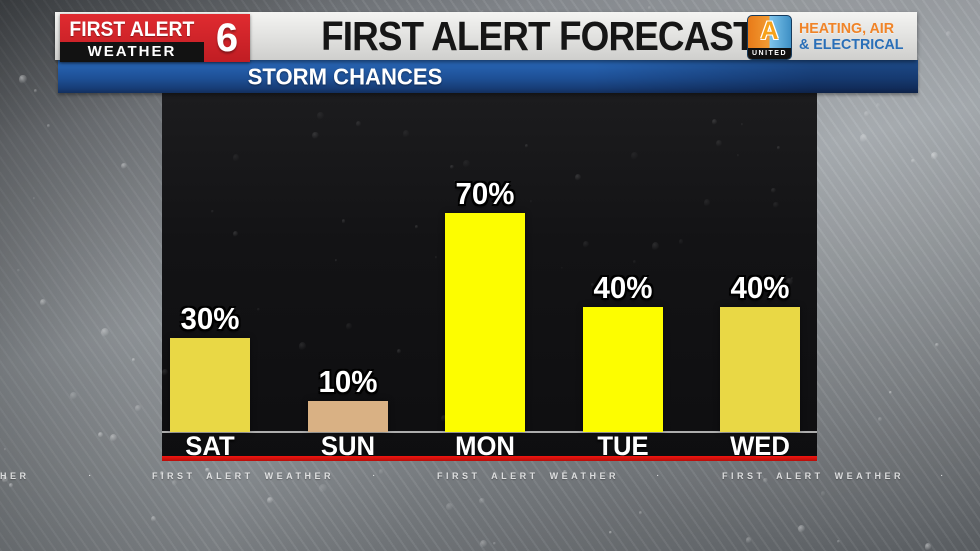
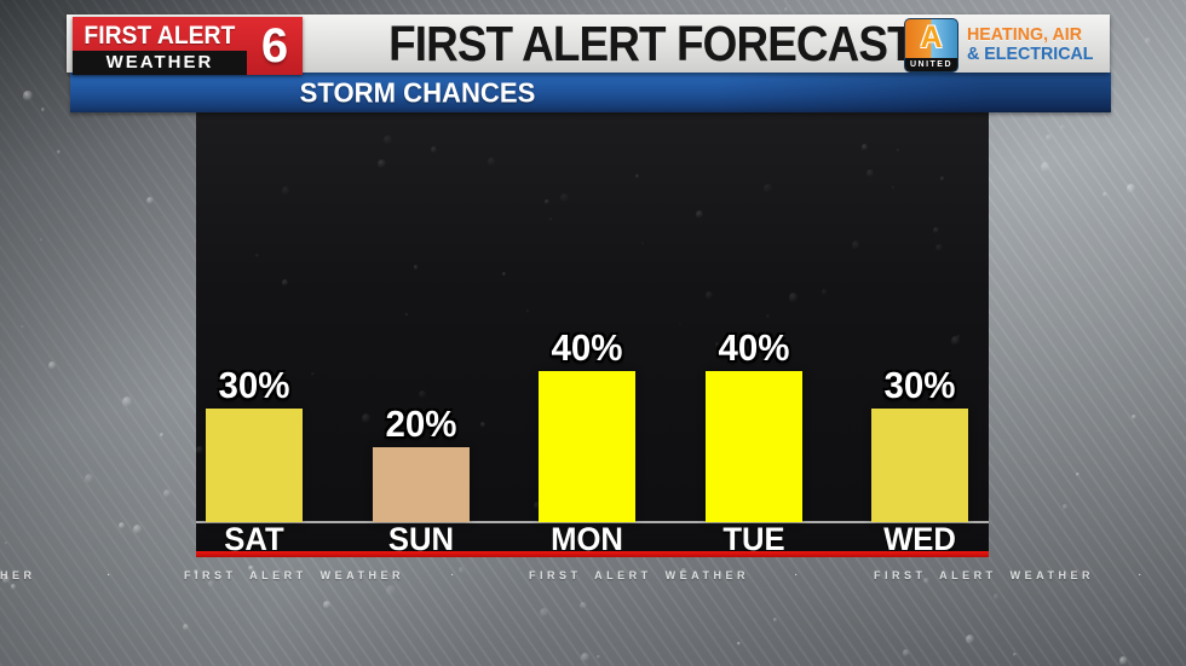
SUN: 10% -> 20%
MON: 70% -> 40%
WED: 40% -> 30%
